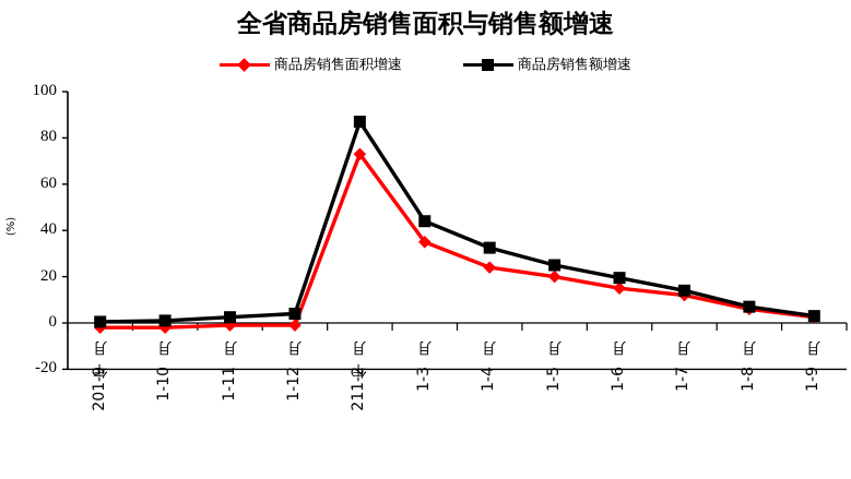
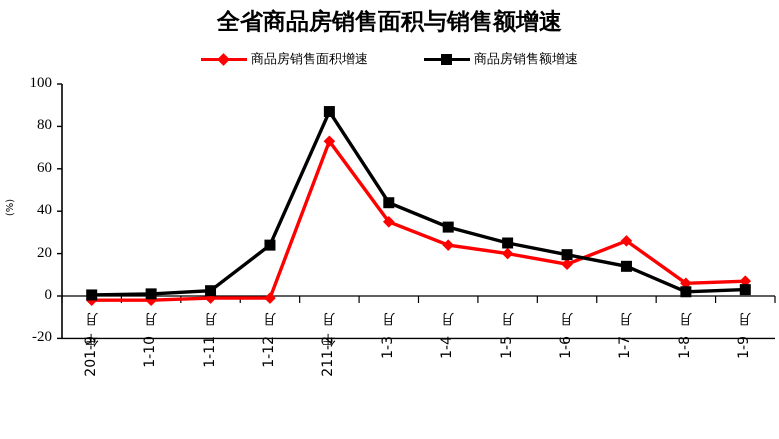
商品房销售额增速/1-12月: 4 -> 24
商品房销售面积增速/1-7月: 12 -> 26
商品房销售额增速/1-8月: 7 -> 2
商品房销售面积增速/1-9月: 2 -> 7
